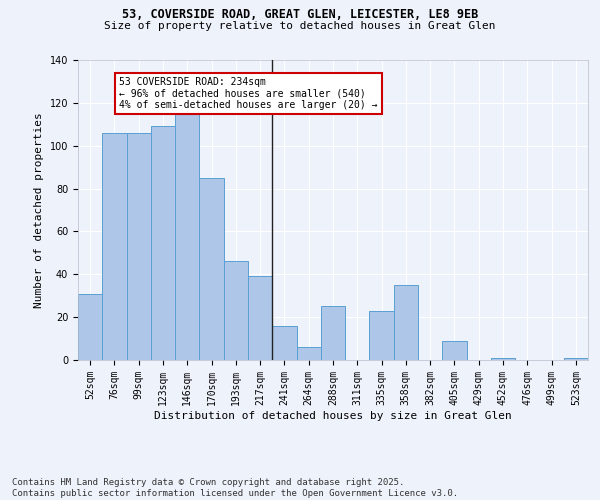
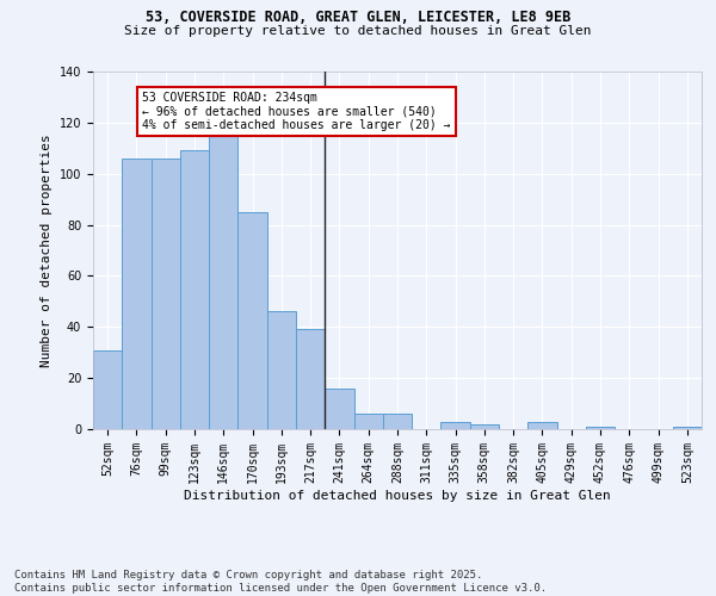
288sqm: 25 -> 6
335sqm: 23 -> 3
358sqm: 35 -> 2
405sqm: 9 -> 3
